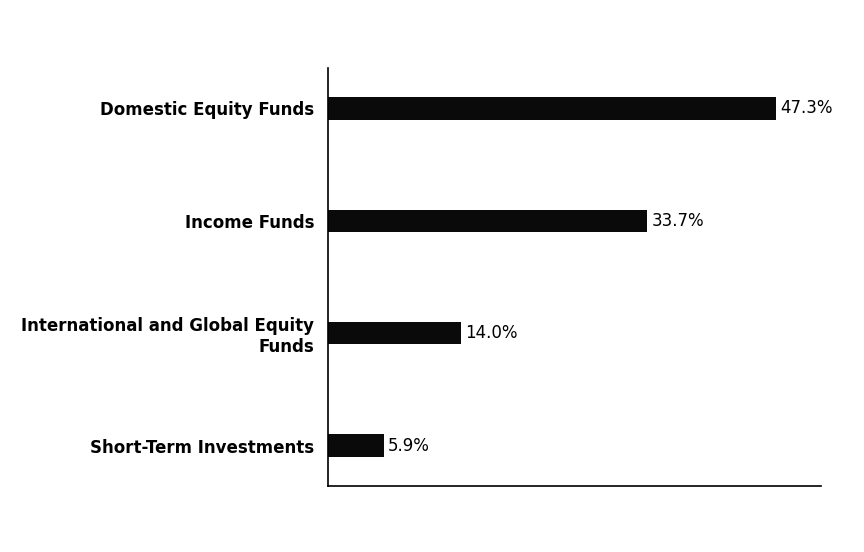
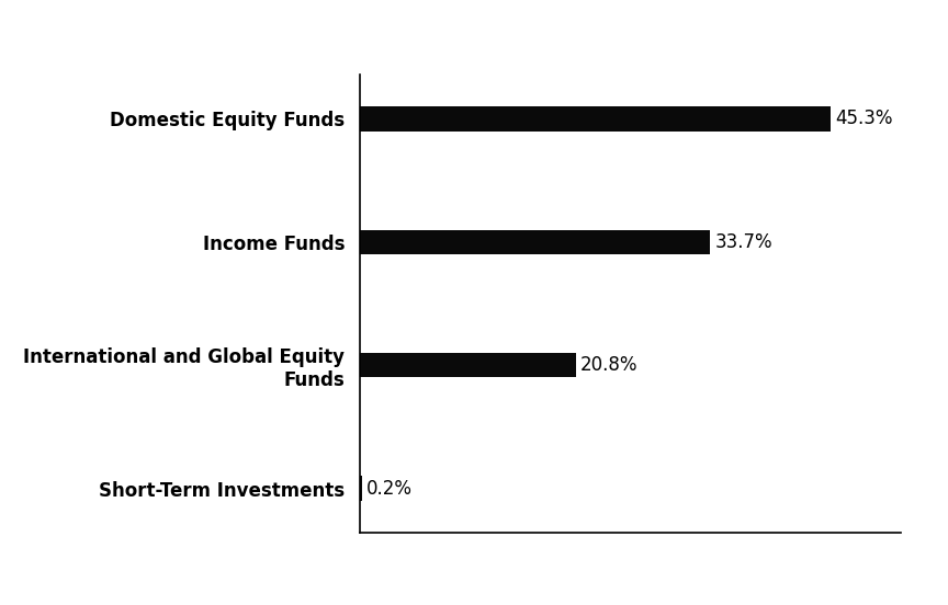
Domestic Equity Funds: 47.3% -> 45.3%
International and Global Equity Funds: 14.0% -> 20.8%
Short-Term Investments: 5.9% -> 0.2%
